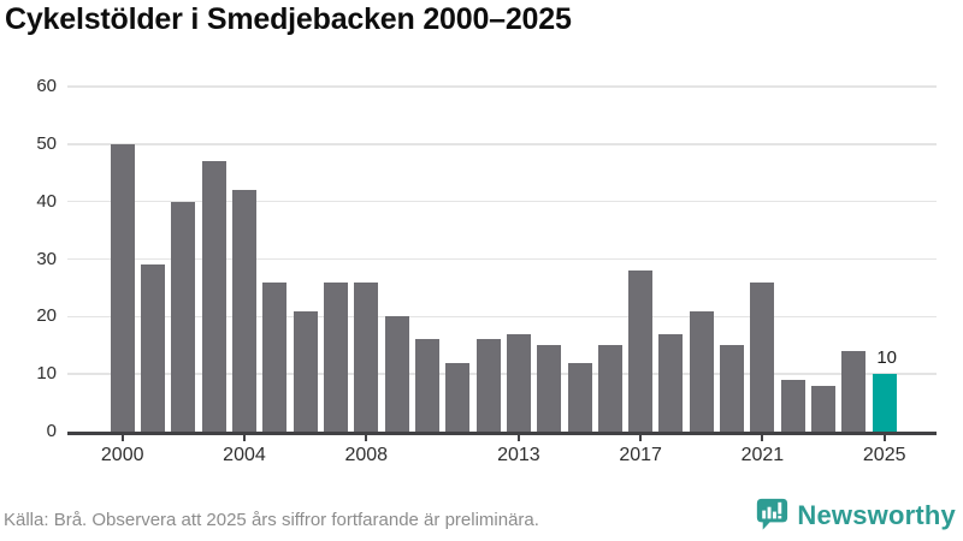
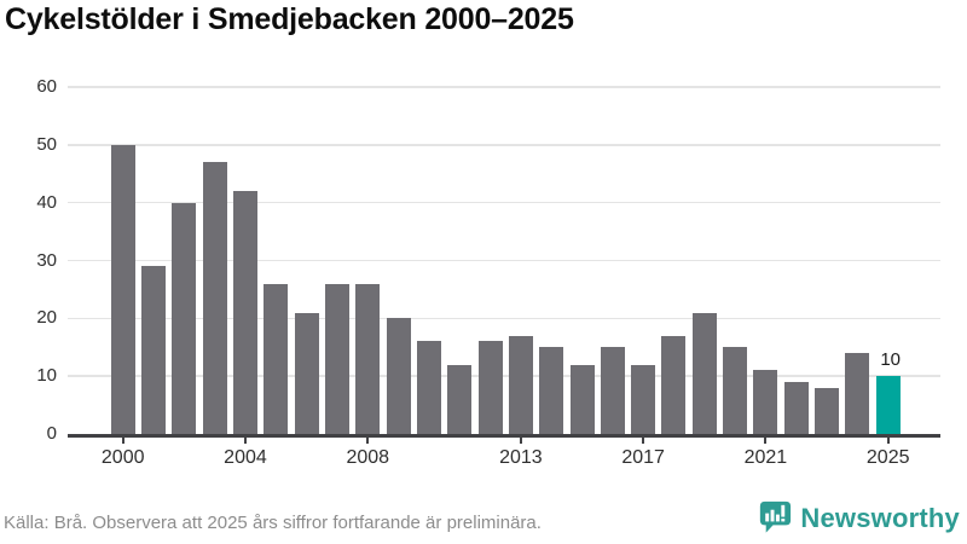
2017: 28 -> 12
2021: 26 -> 11
